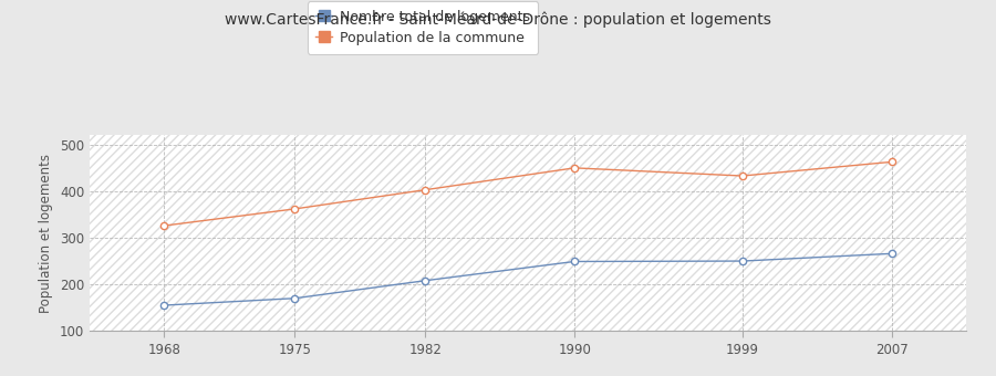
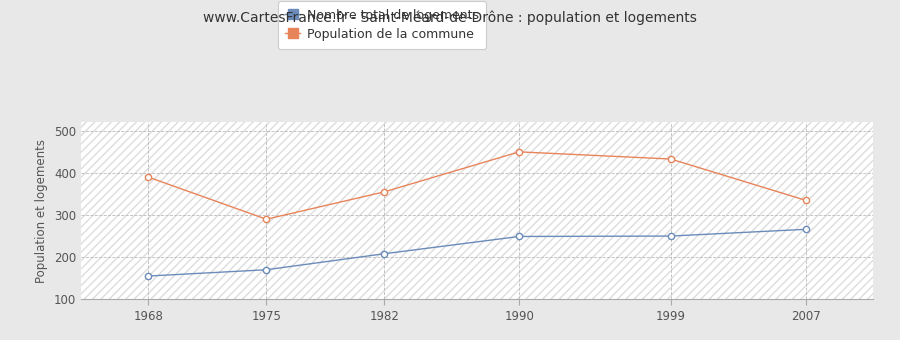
Population de la commune/1968: 326 -> 390
Population de la commune/1975: 362 -> 290
Population de la commune/1982: 403 -> 355
Population de la commune/2007: 463 -> 335
